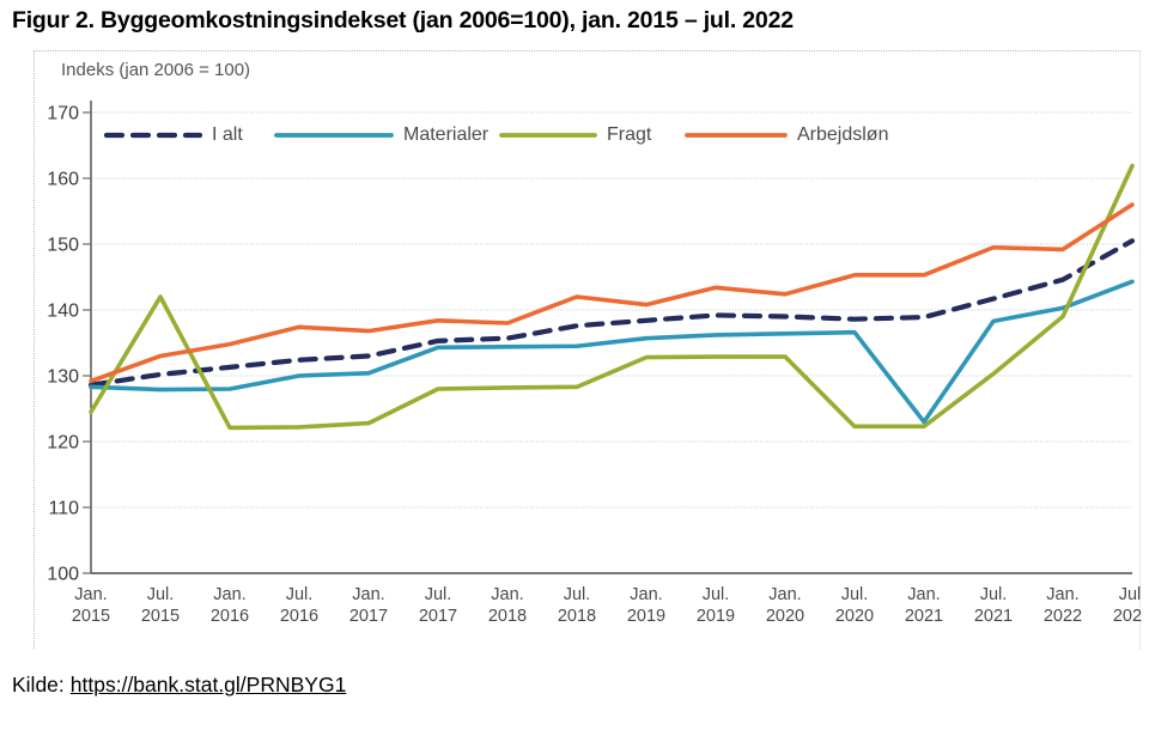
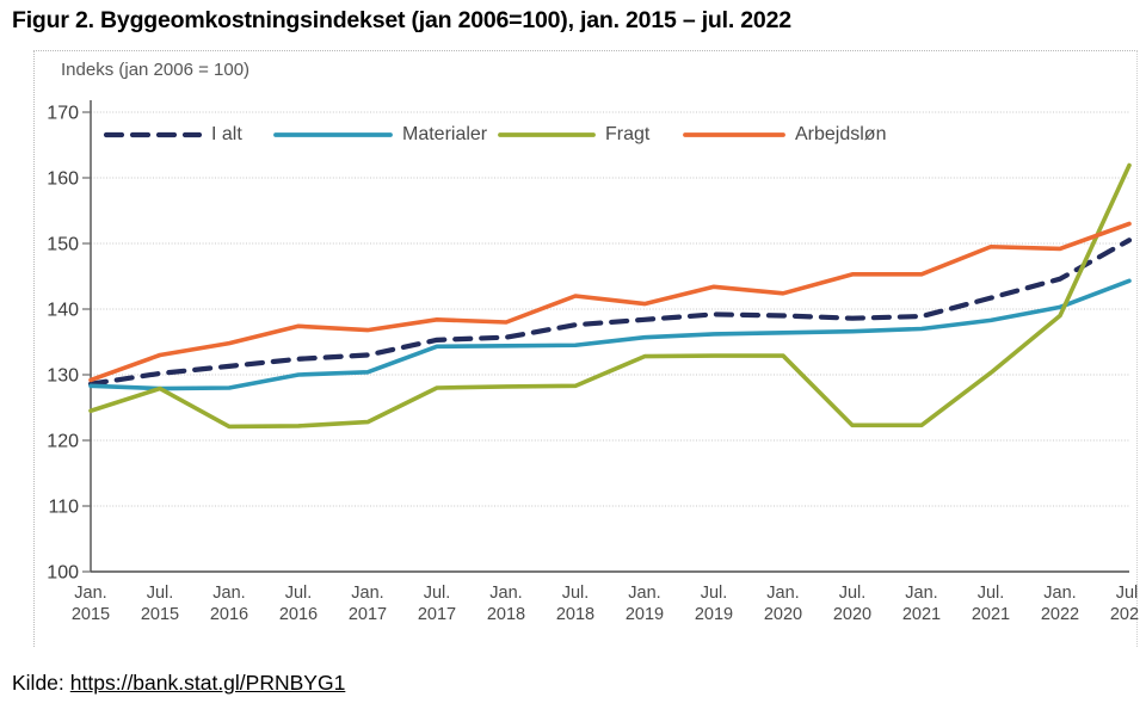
Fragt/Jul. 2015: 142 -> 128
Materialer/Jan. 2021: 123 -> 137
Arbejdsløn/Jul. 2022: 156 -> 153
